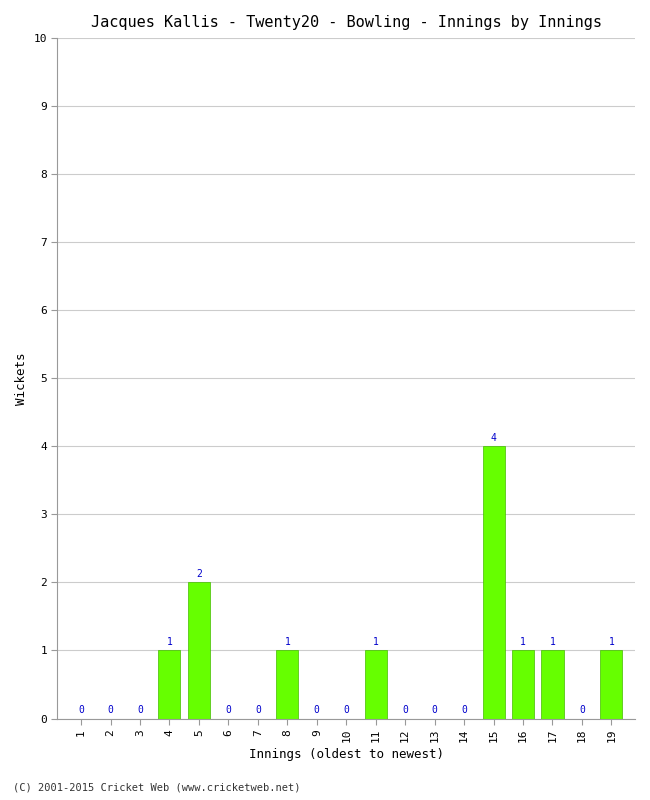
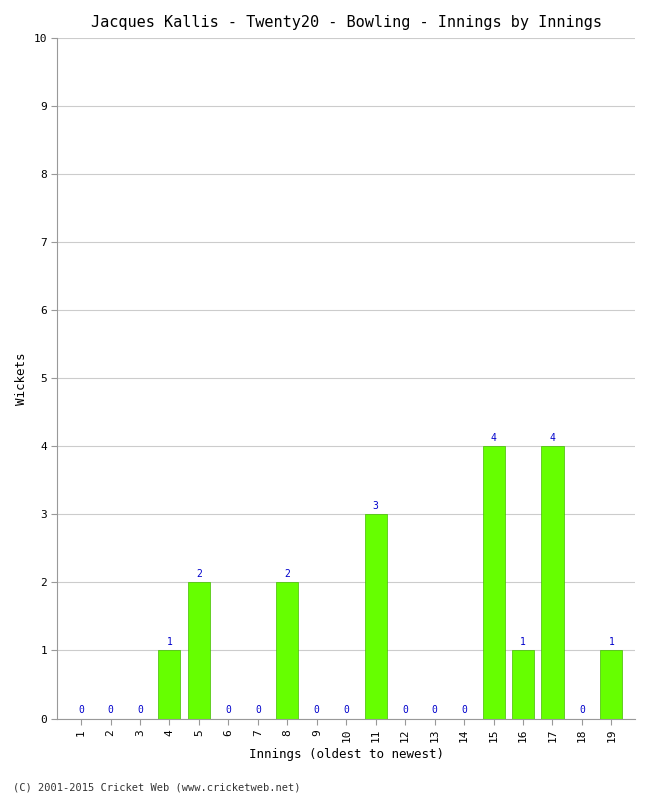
8: 1 -> 2
11: 1 -> 3
17: 1 -> 4
